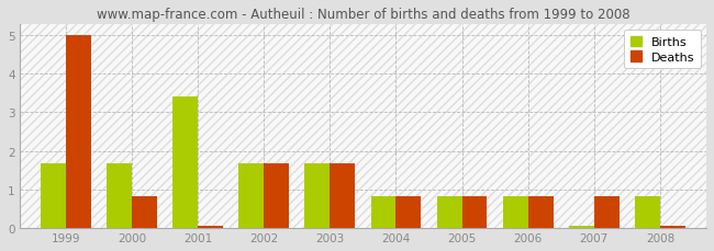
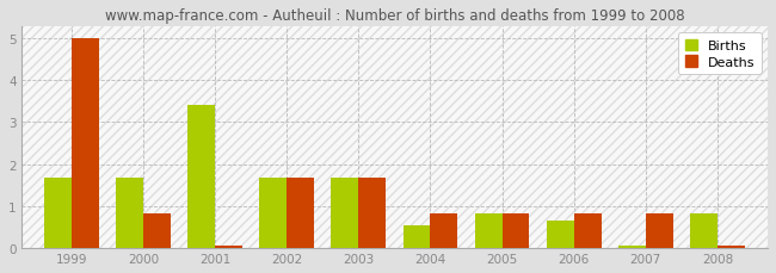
Births/2004: 0.83 -> 0.55
Births/2006: 0.83 -> 0.65
